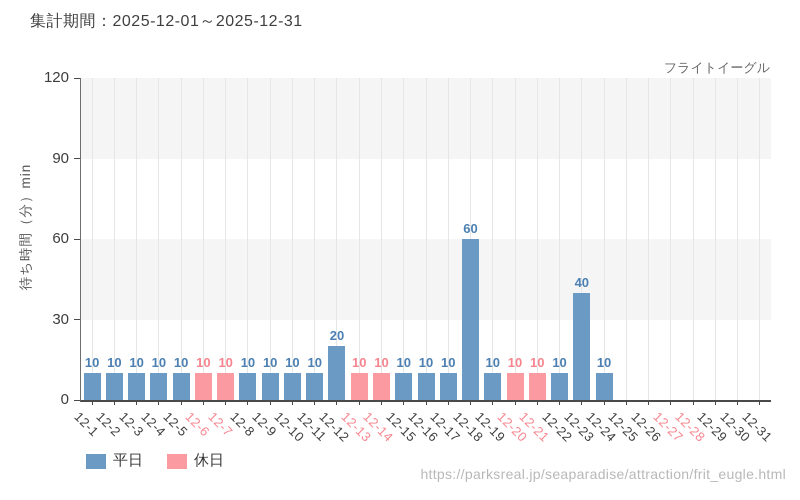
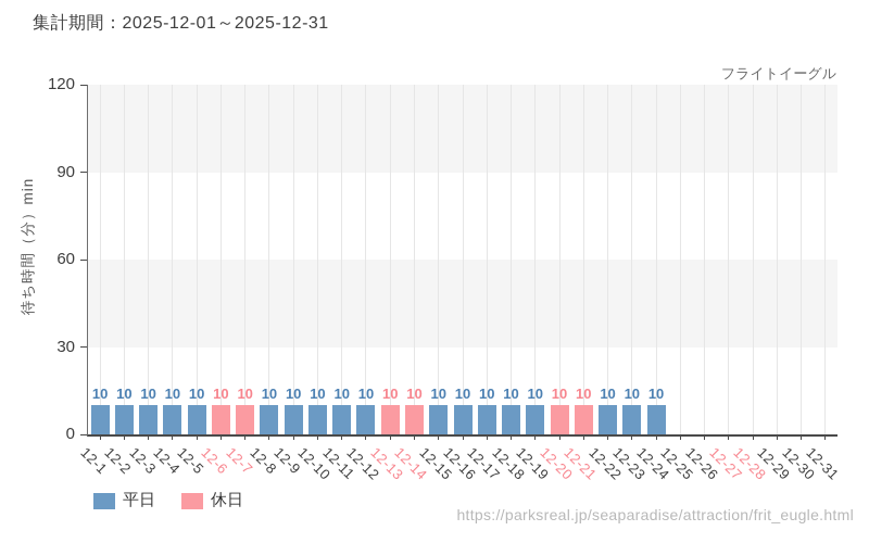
12-12: 20 -> 10
12-18: 60 -> 10
12-23: 40 -> 10
